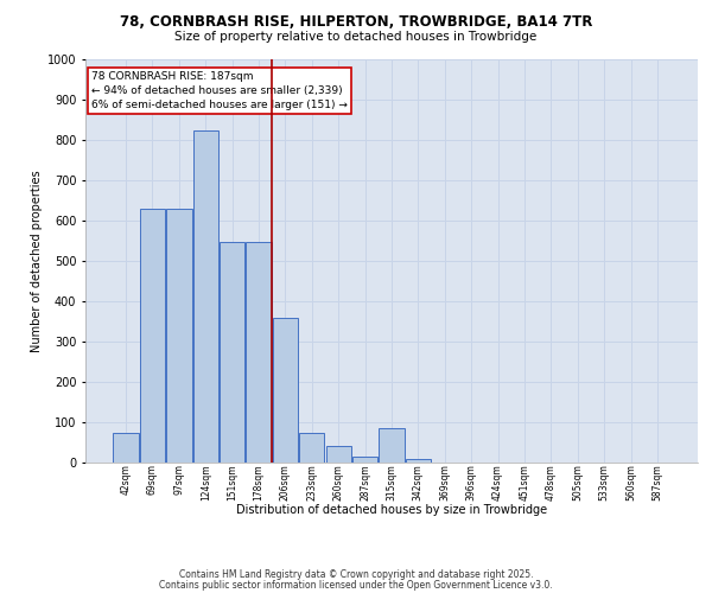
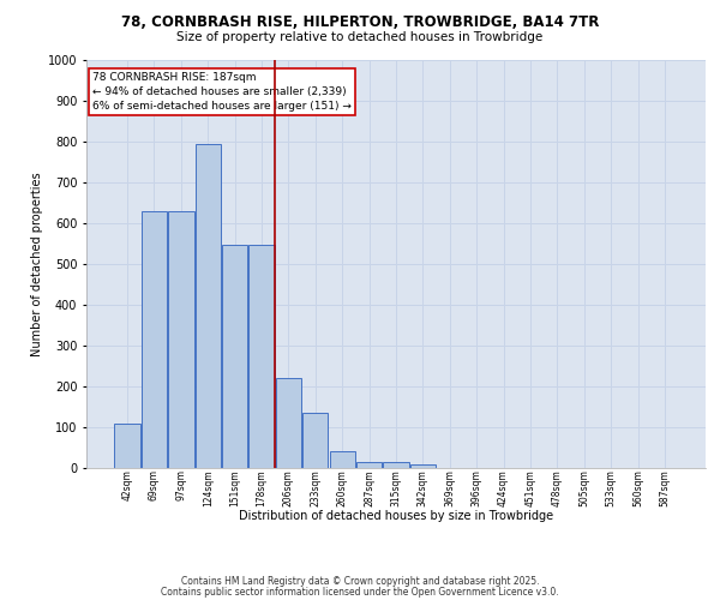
42sqm: 75 -> 108
124sqm: 825 -> 795
206sqm: 360 -> 222
233sqm: 75 -> 135
315sqm: 85 -> 15
